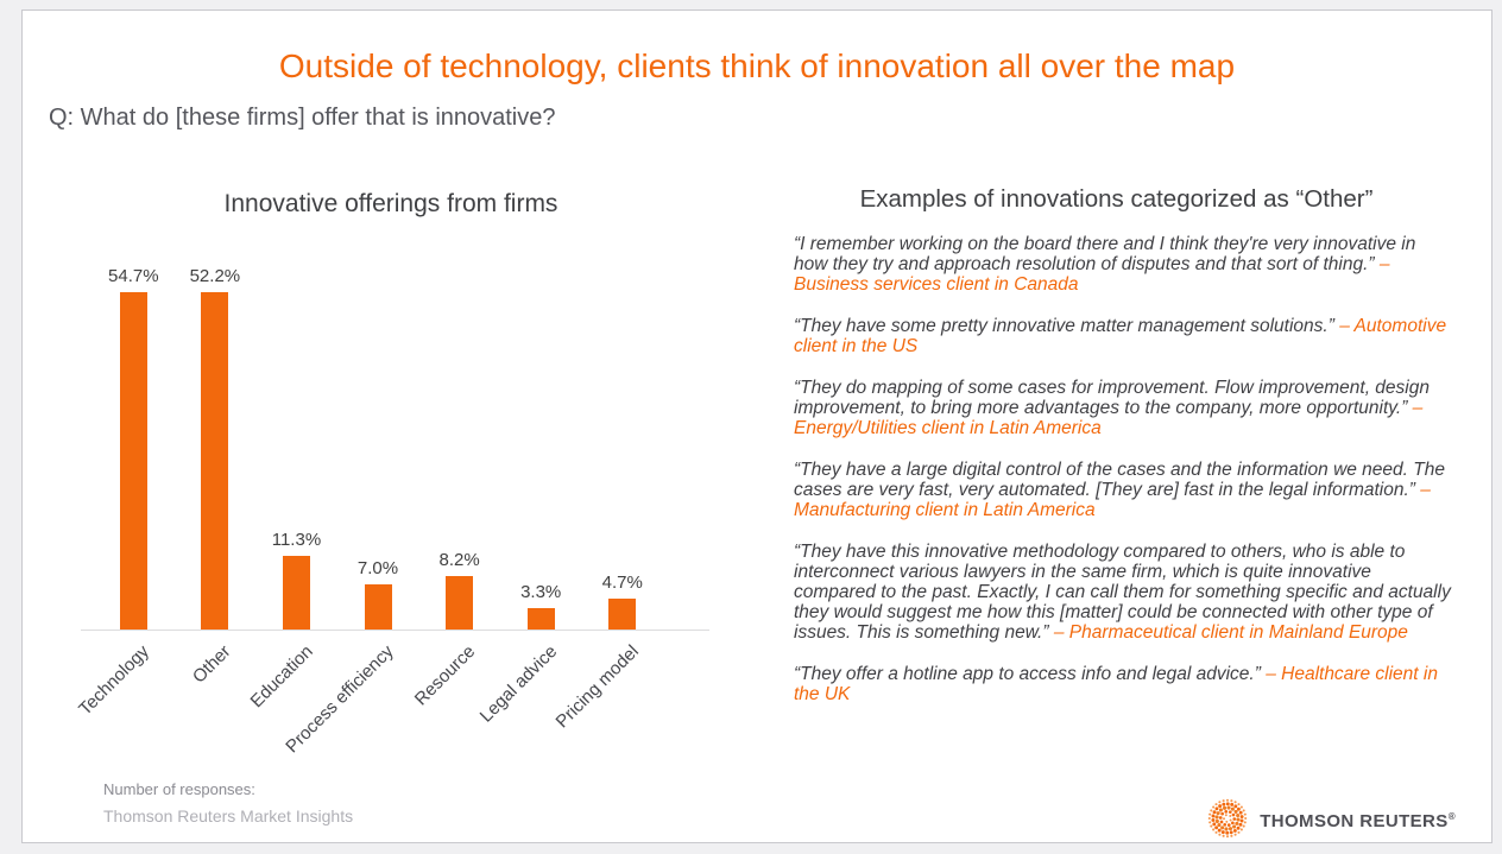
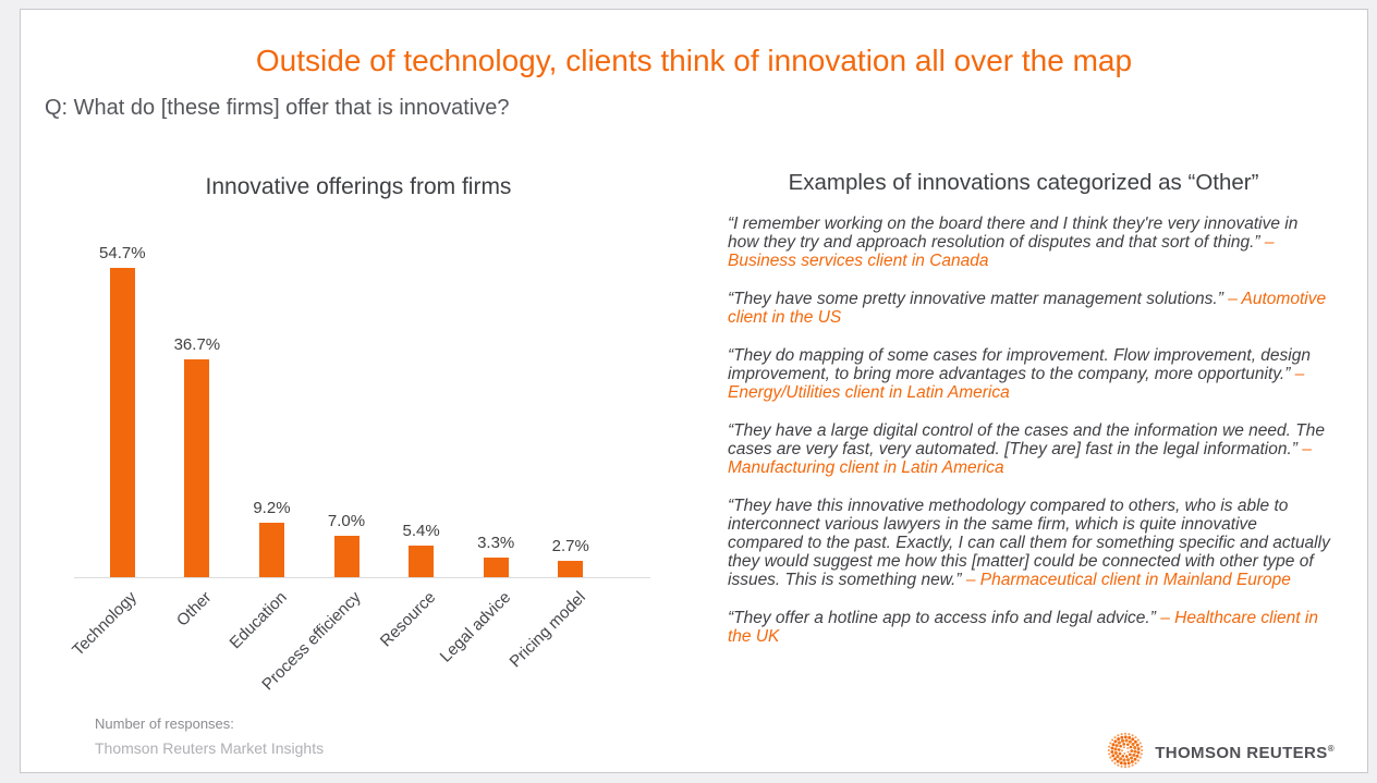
Other: 52.2% -> 36.7%
Education: 11.3% -> 9.2%
Resource: 8.2% -> 5.4%
Pricing model: 4.7% -> 2.7%
